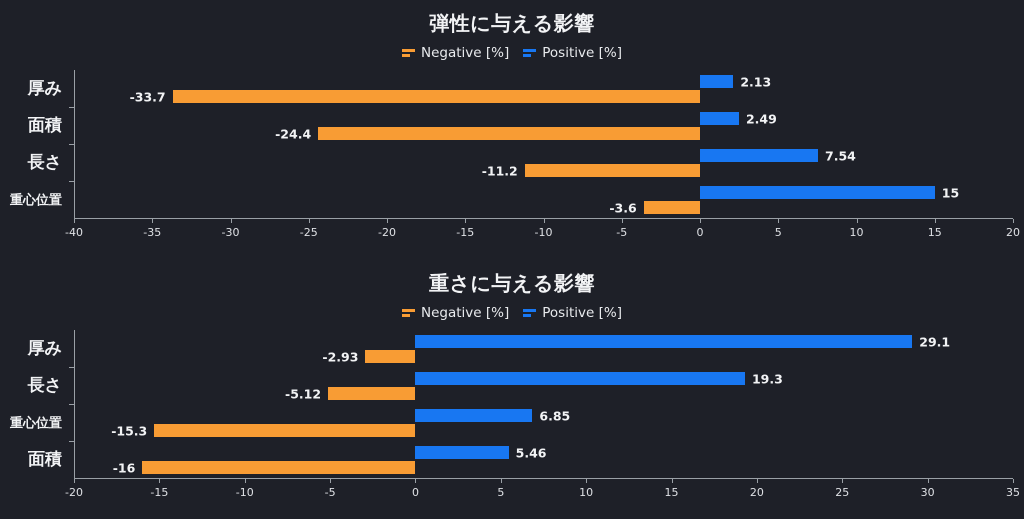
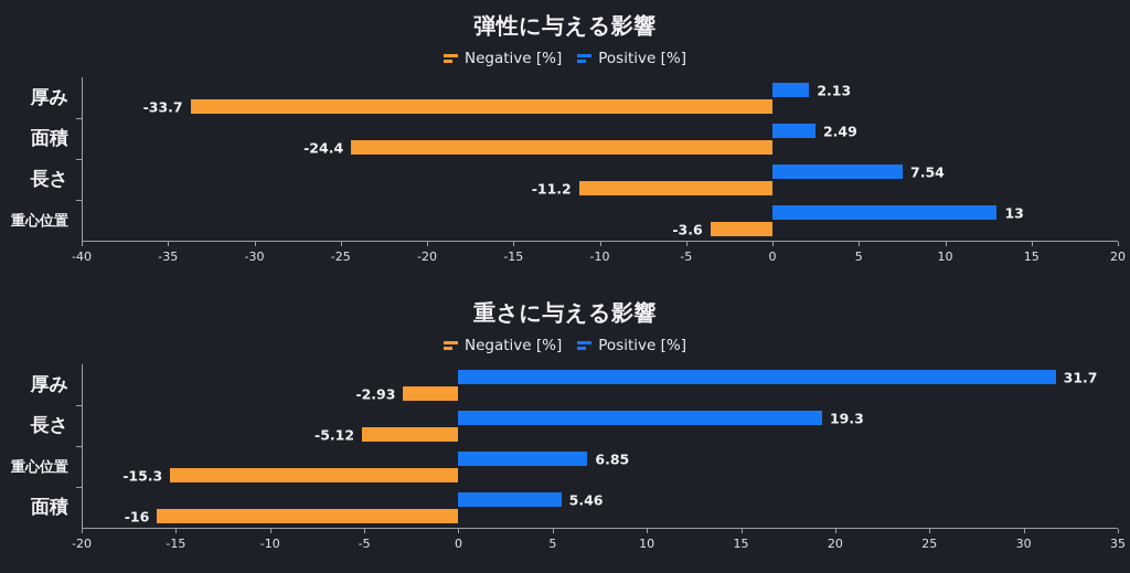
弾性に与える影響/Positive [%]/重心位置: 15 -> 13
重さに与える影響/Positive [%]/厚み: 29.1 -> 31.7
